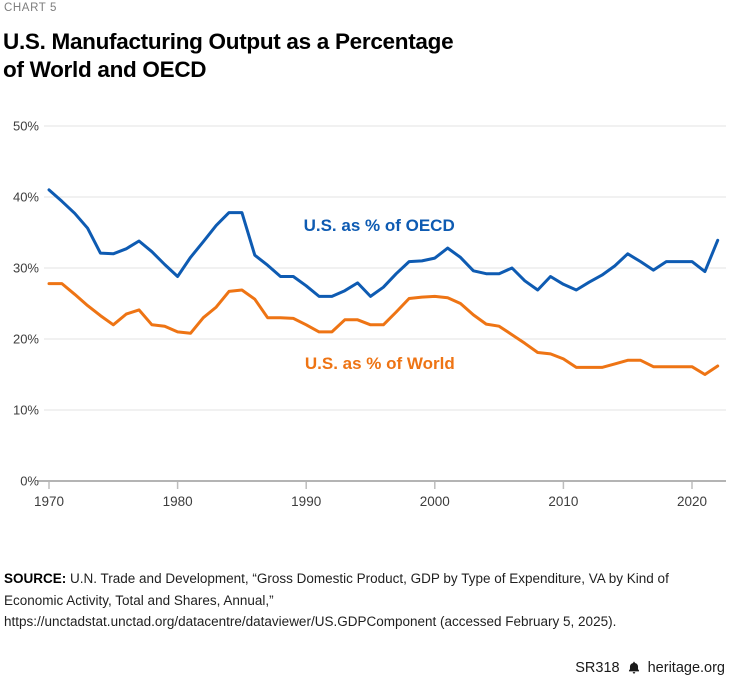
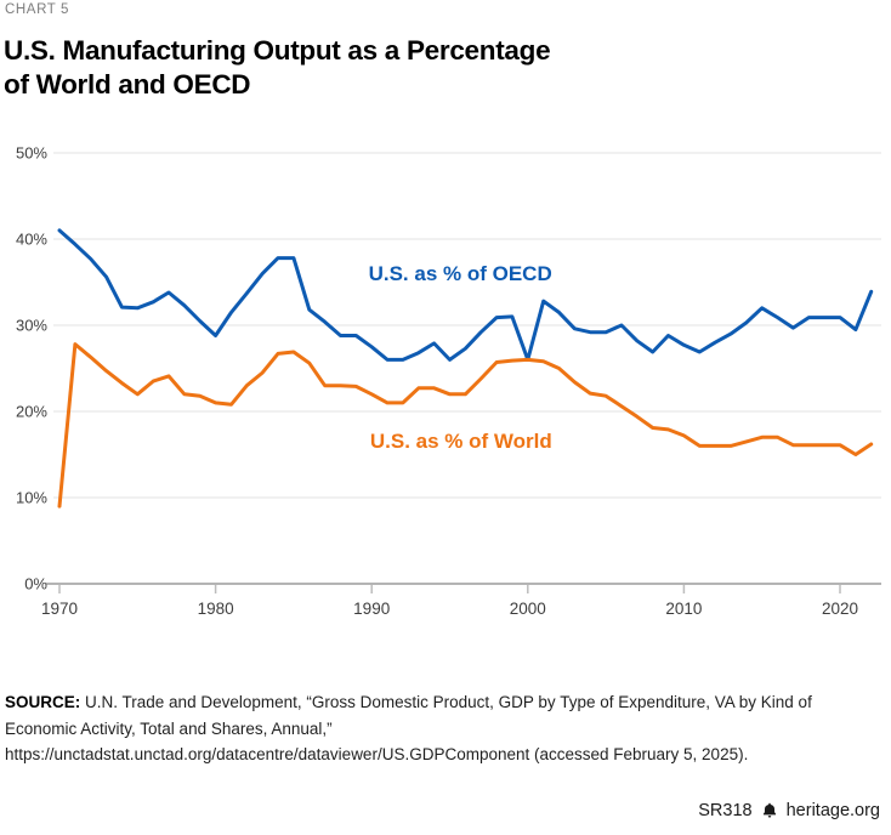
U.S. as % of World/1970: 28% -> 9%
U.S. as % of OECD/2000: 31% -> 26%
